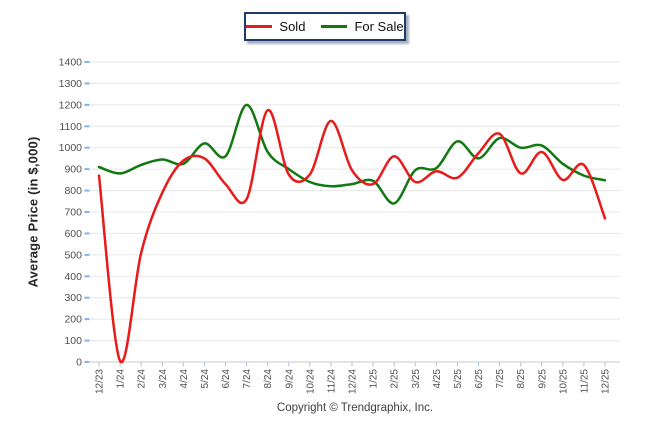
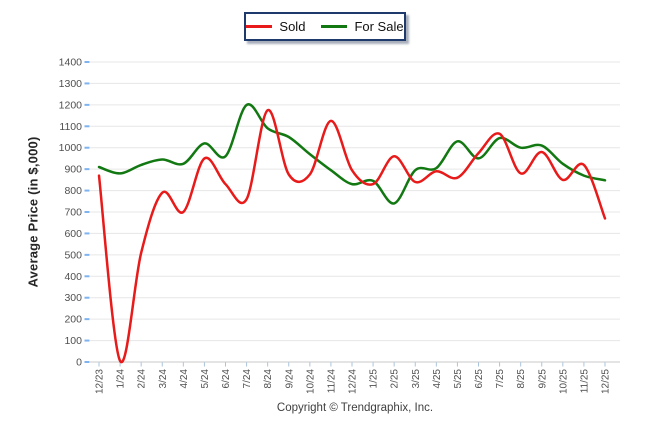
Sold/4/24: 940 -> 700
For Sale/8/24: 980 -> 1090
For Sale/9/24: 900 -> 1050
For Sale/10/24: 840 -> 970
For Sale/11/24: 820 -> 900
